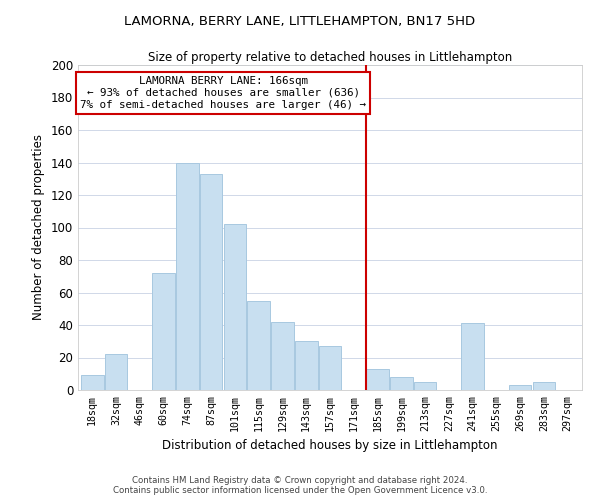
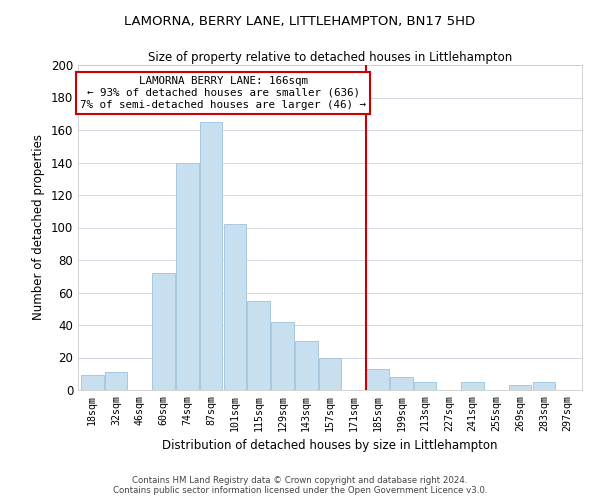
32sqm: 22 -> 11
87sqm: 133 -> 165
157sqm: 27 -> 20
241sqm: 41 -> 5
